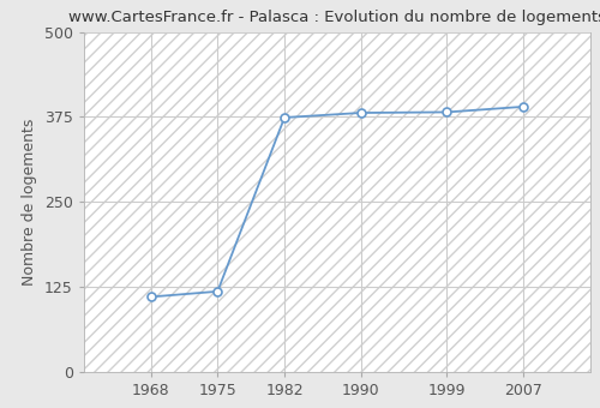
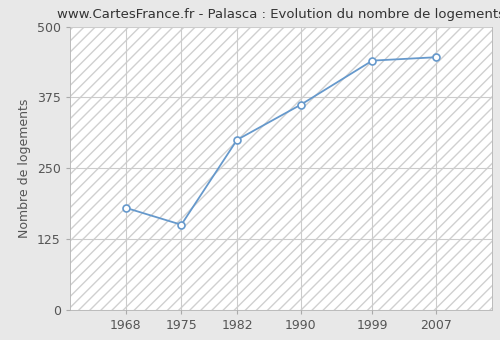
1968: 110 -> 180
1975: 118 -> 150
1982: 374 -> 300
1990: 381 -> 362
1999: 382 -> 440
2007: 390 -> 446
